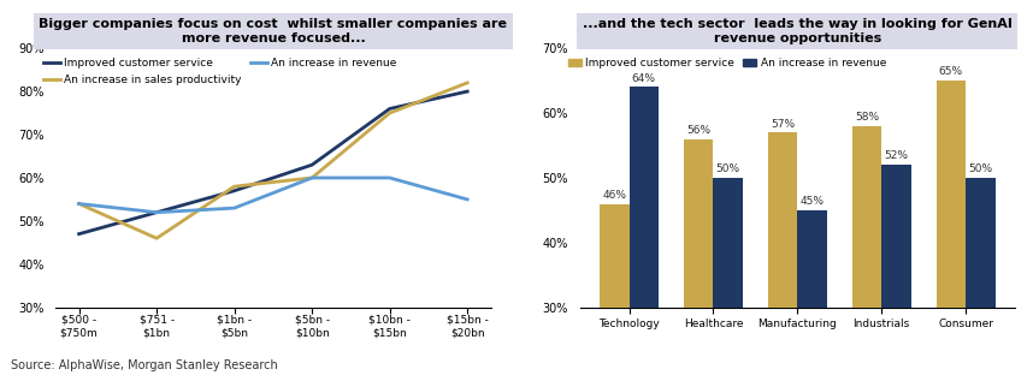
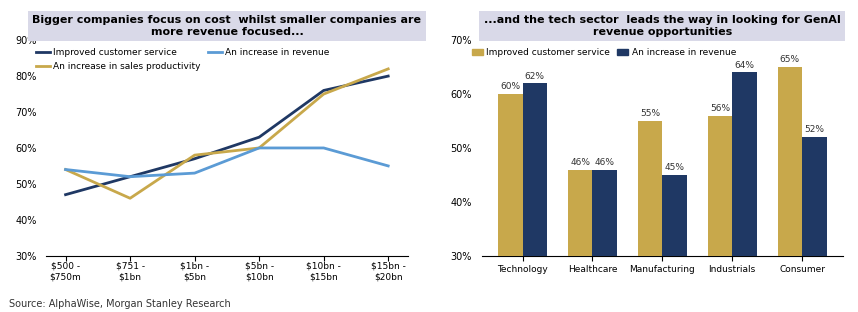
Improved customer service/Technology: 46% -> 60%
An increase in revenue/Technology: 64% -> 62%
Improved customer service/Healthcare: 56% -> 46%
An increase in revenue/Healthcare: 50% -> 46%
Improved customer service/Manufacturing: 57% -> 55%
Improved customer service/Industrials: 58% -> 56%
An increase in revenue/Industrials: 52% -> 64%
An increase in revenue/Consumer: 50% -> 52%
